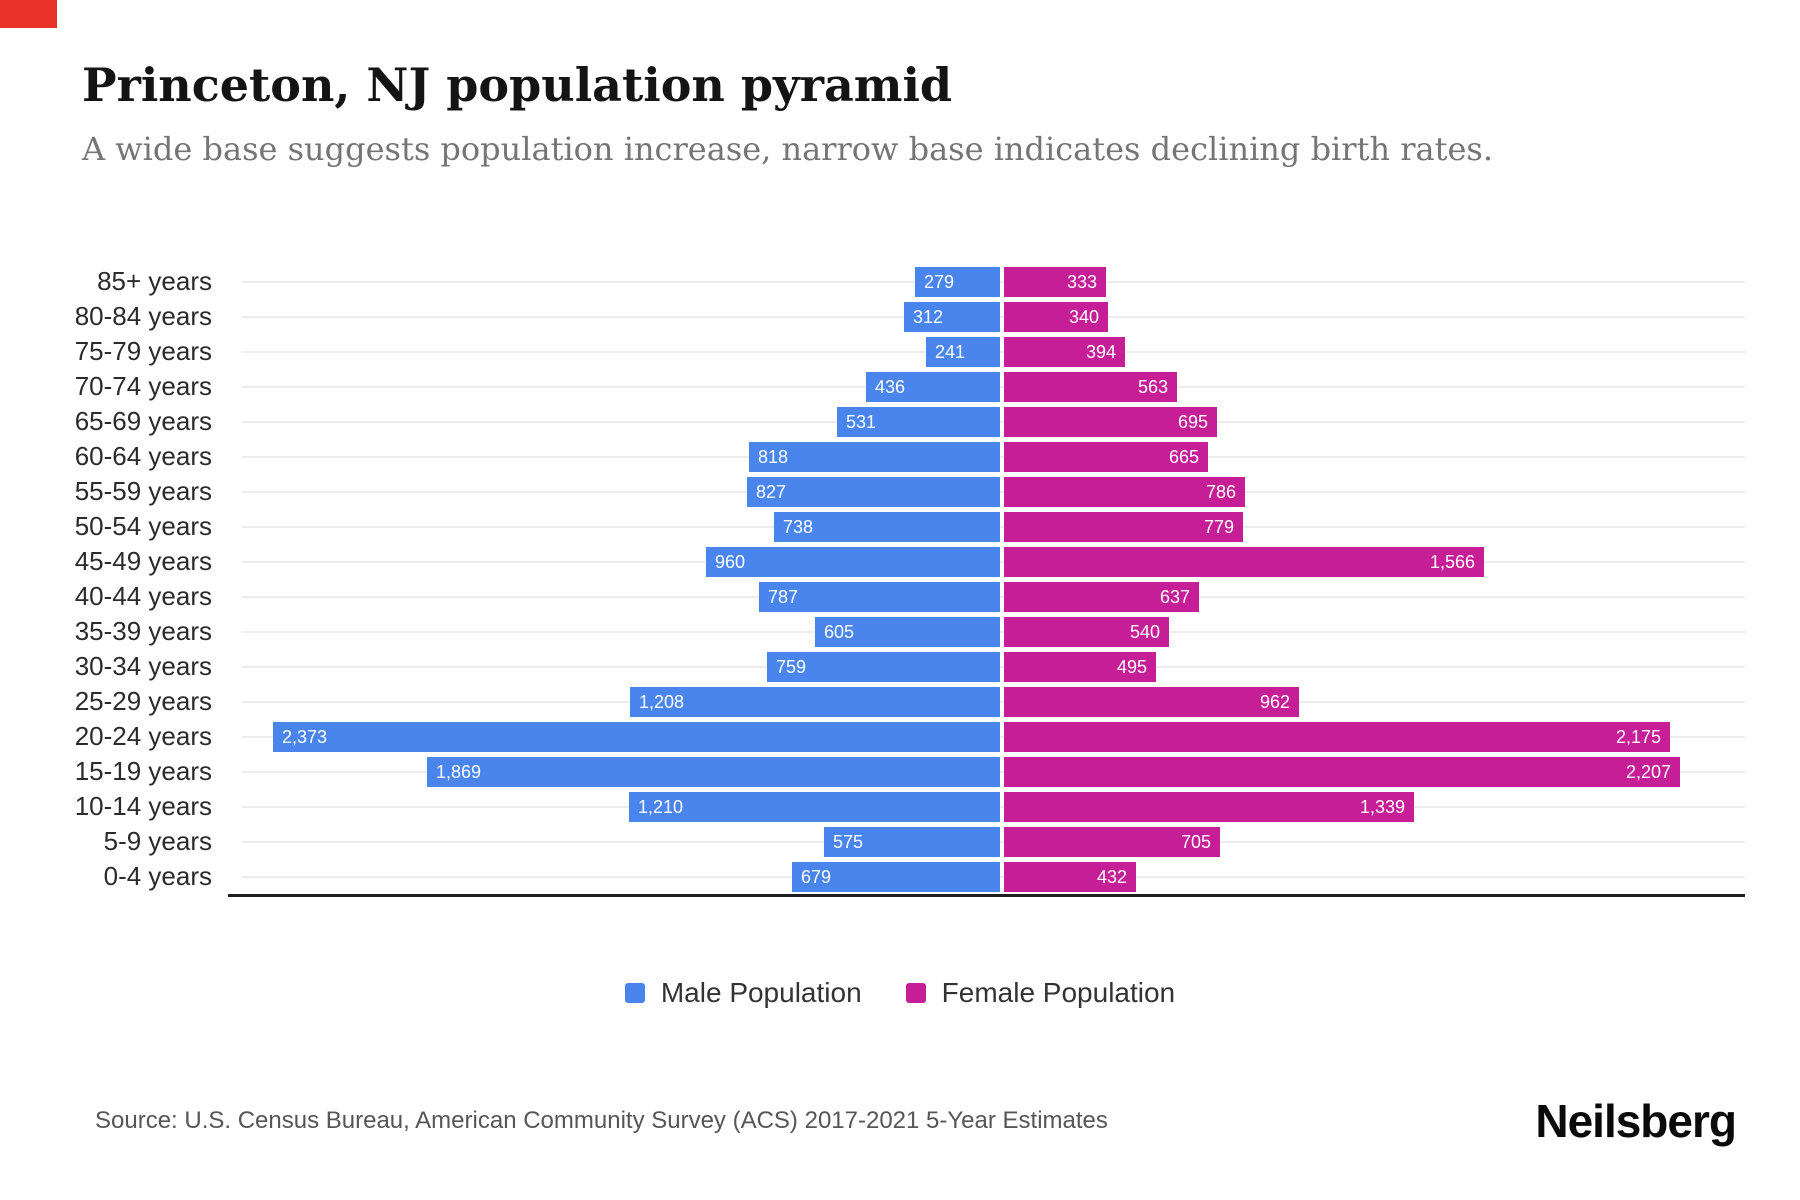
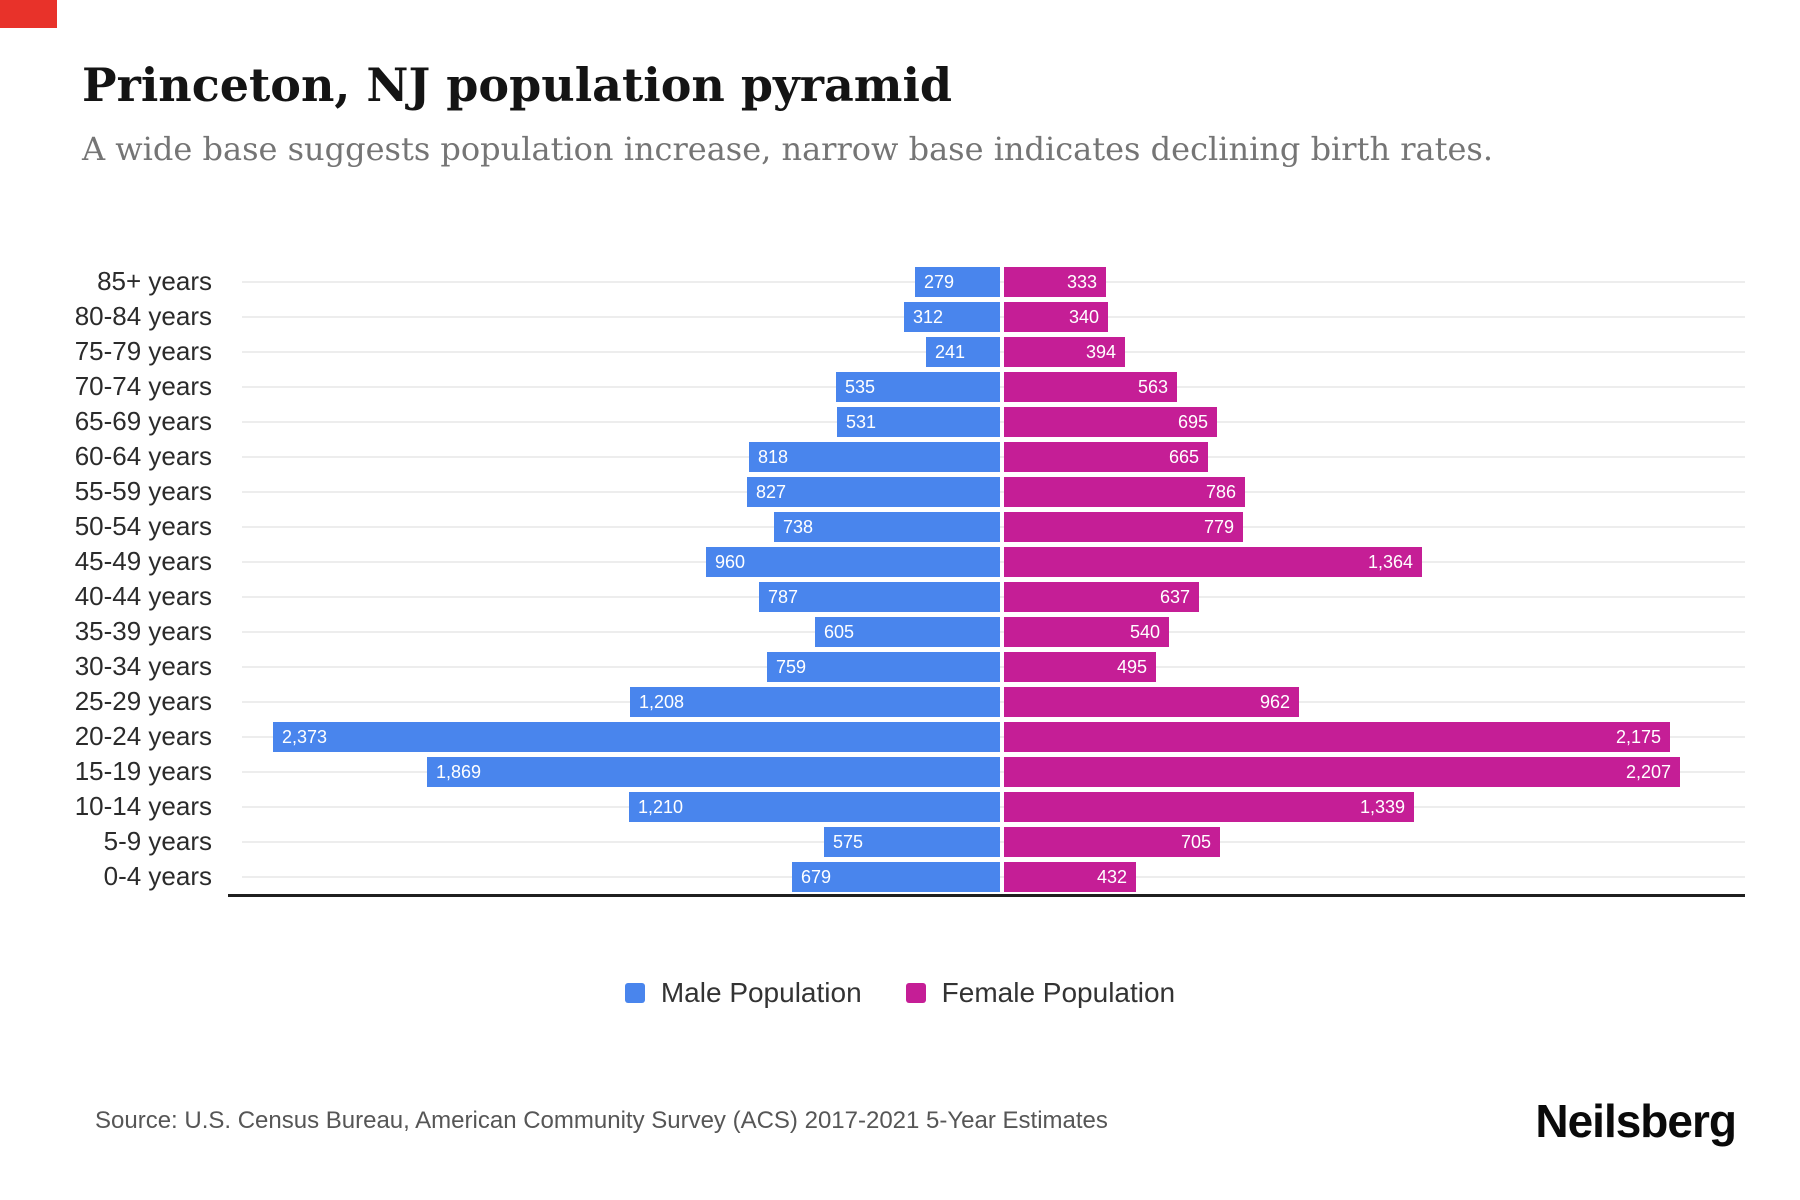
Male Population/70-74 years: 436 -> 535
Female Population/45-49 years: 1,566 -> 1,364
